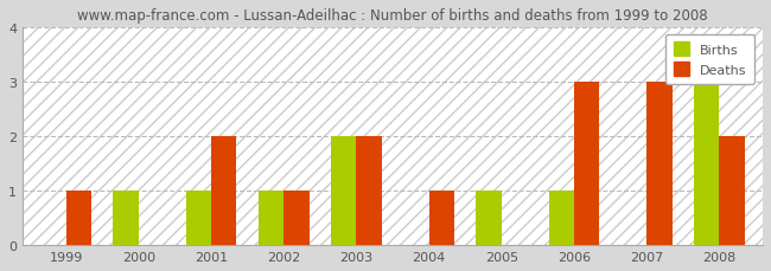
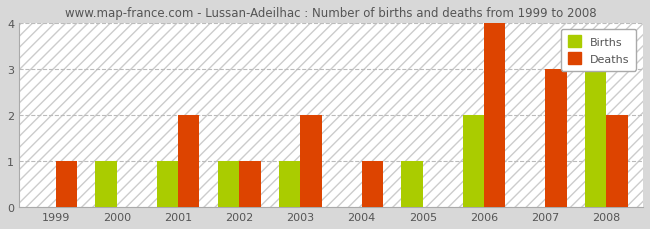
Births/2003: 2 -> 1
Births/2006: 1 -> 2
Deaths/2006: 3 -> 4
